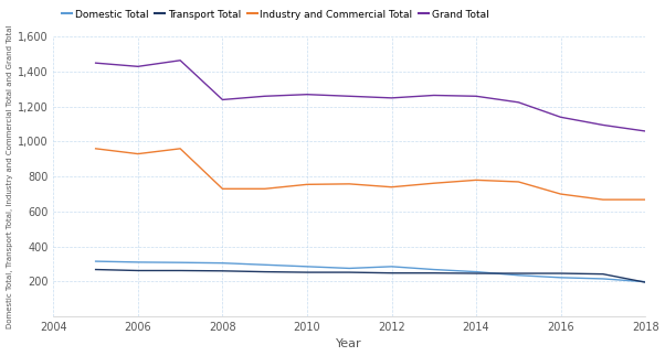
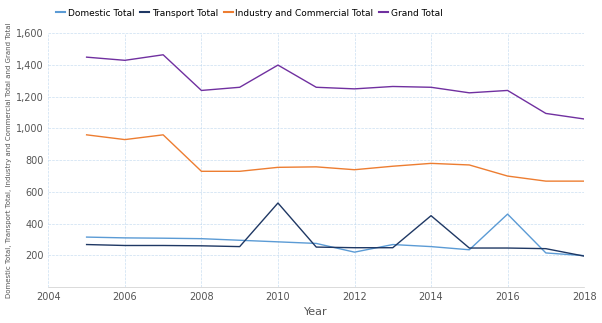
Transport Total/2010: 250 -> 530
Grand Total/2010: 1,270 -> 1,400
Domestic Total/2012: 280 -> 220
Transport Total/2014: 250 -> 450
Domestic Total/2016: 220 -> 460
Grand Total/2016: 1,140 -> 1,240
